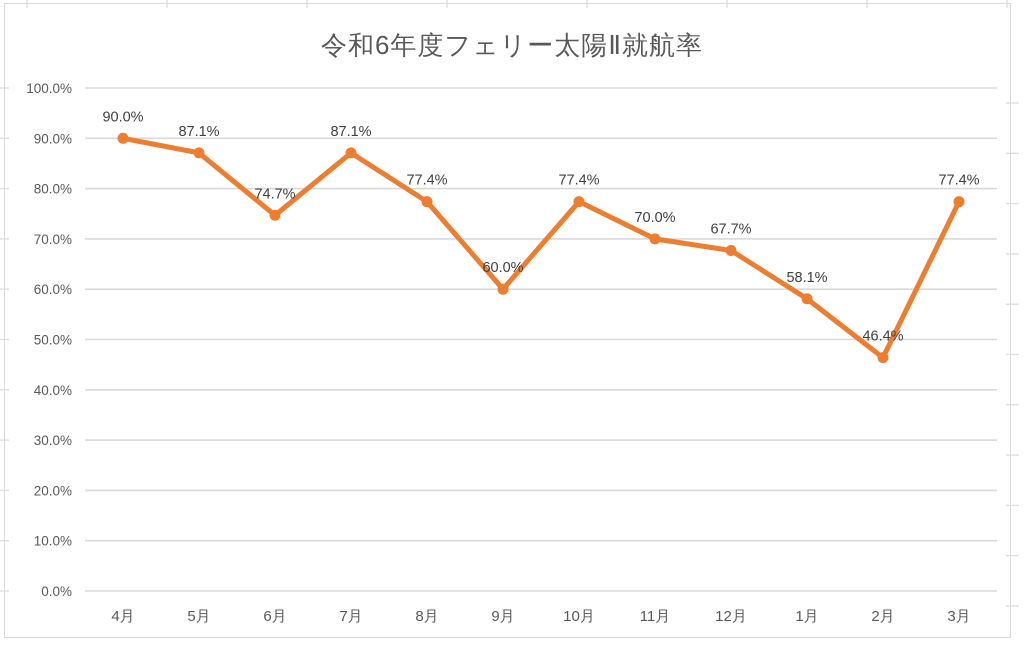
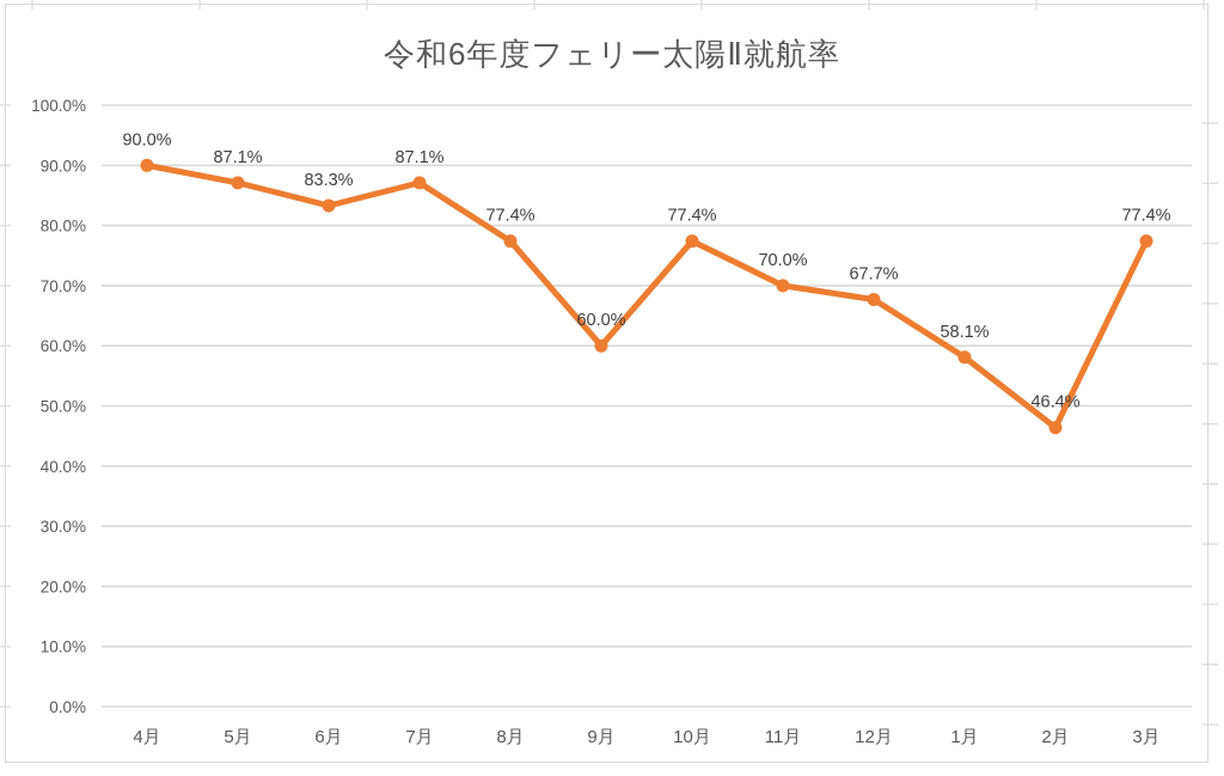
6月: 74.7% -> 83.3%
